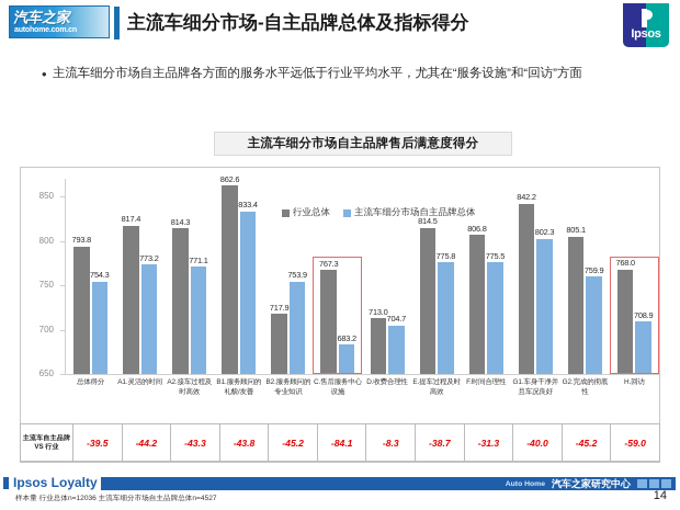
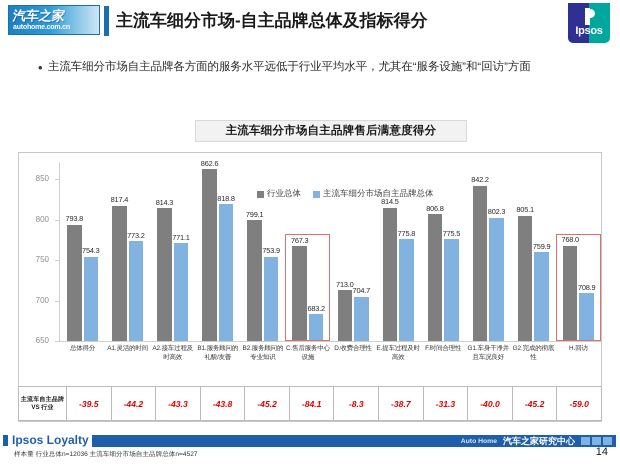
主流车细分市场自主品牌总体/B1.服务顾问的礼貌/友善: 833.4 -> 818.8
行业总体/B2.服务顾问的专业知识: 717.9 -> 799.1
